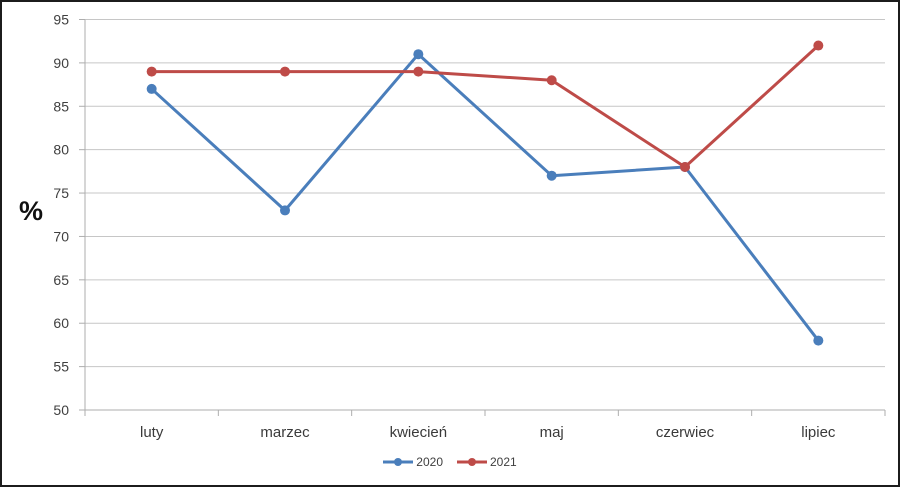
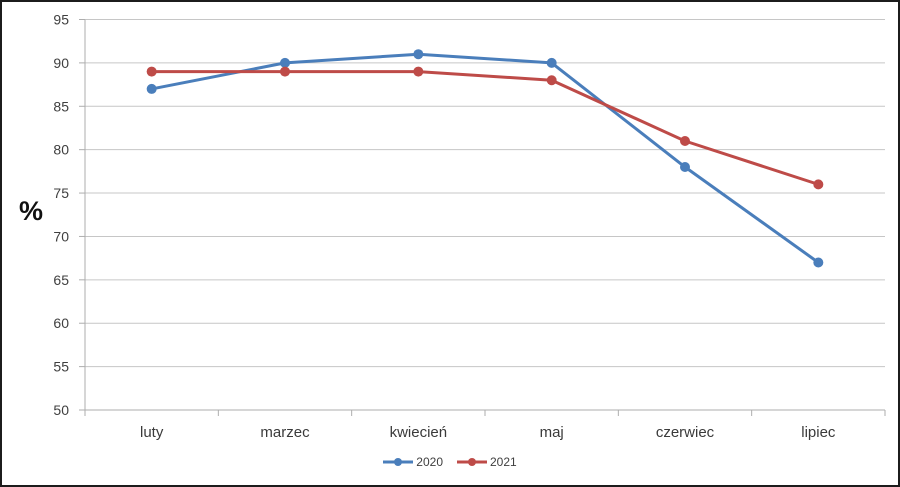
2020/marzec: 73 -> 90
2020/maj: 77 -> 90
2021/czerwiec: 78 -> 81
2020/lipiec: 58 -> 67
2021/lipiec: 92 -> 76
